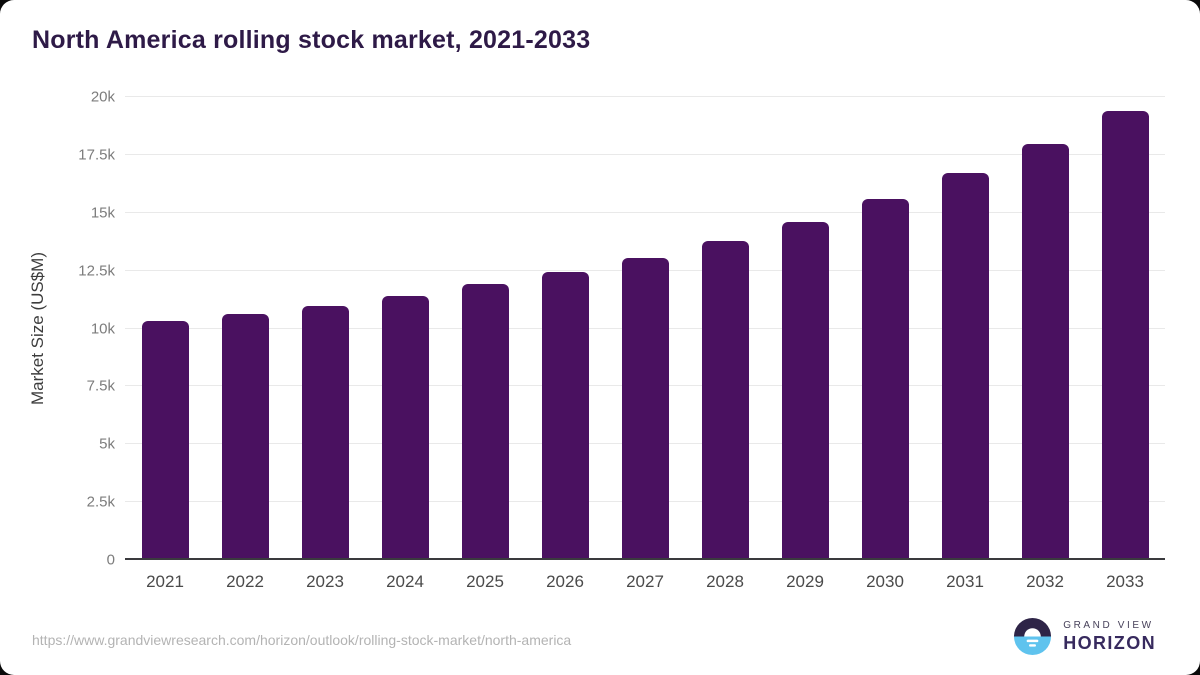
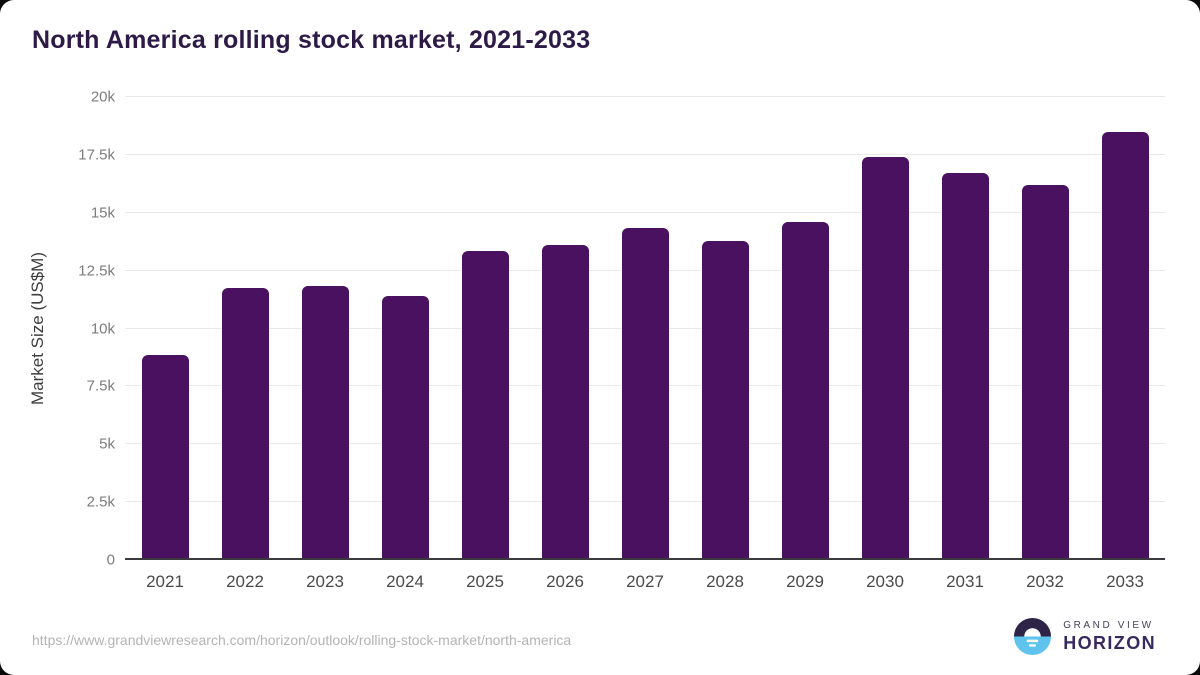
2021: 10.3k -> 8.8k
2022: 10.6k -> 11.7k
2023: 10.9k -> 11.8k
2025: 11.9k -> 13.3k
2026: 12.4k -> 13.6k
2027: 13.0k -> 14.3k
2030: 15.6k -> 17.4k
2032: 17.9k -> 16.2k
2033: 19.4k -> 18.5k
